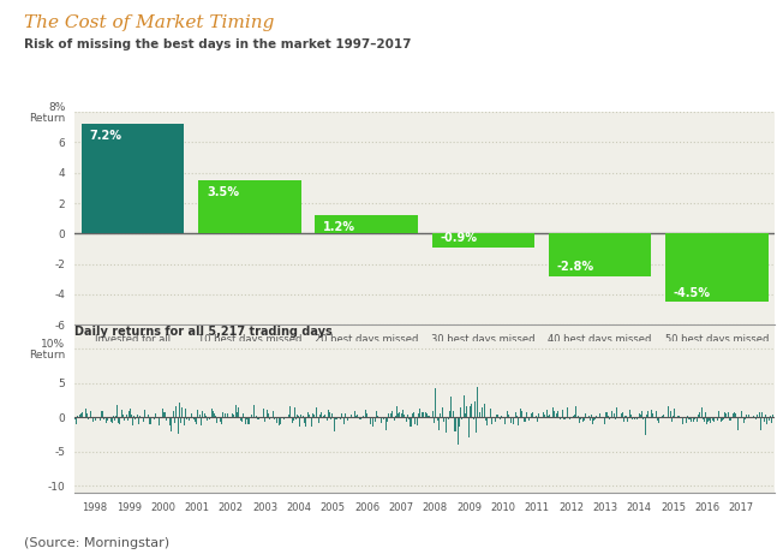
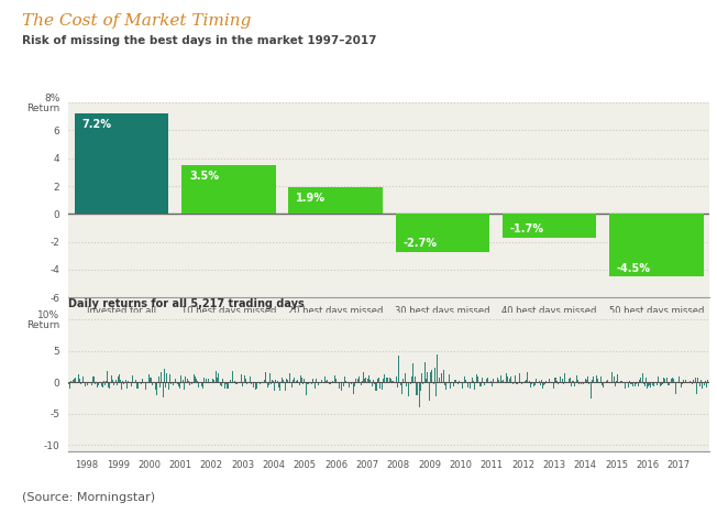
20 best days missed: 1.2% -> 1.9%
30 best days missed: -0.9% -> -2.7%
40 best days missed: -2.8% -> -1.7%
